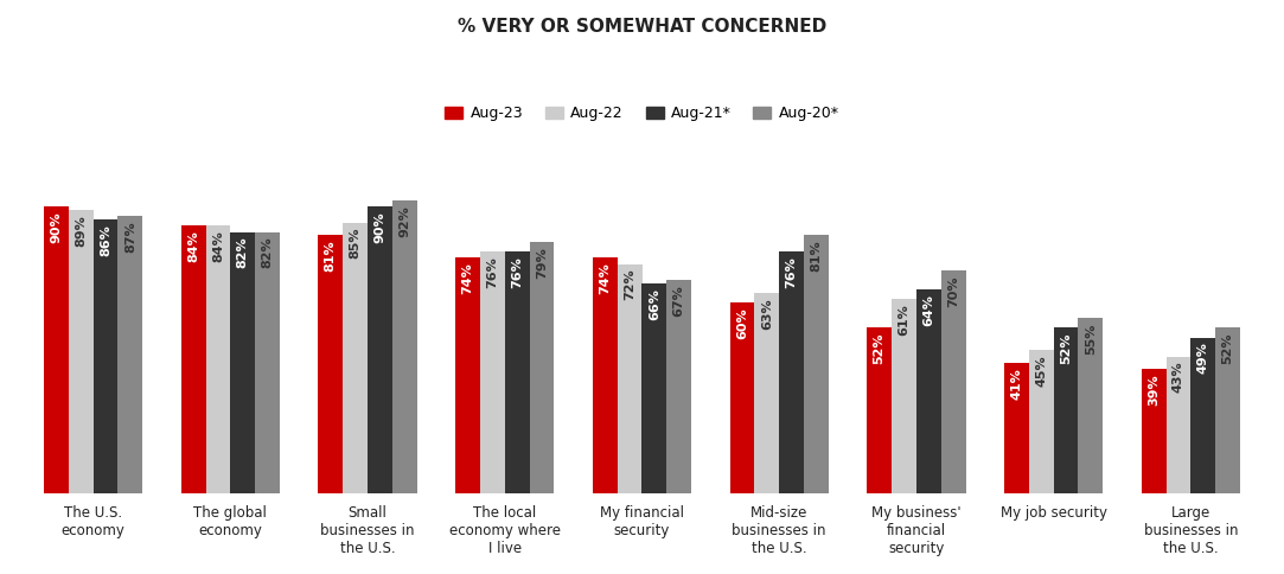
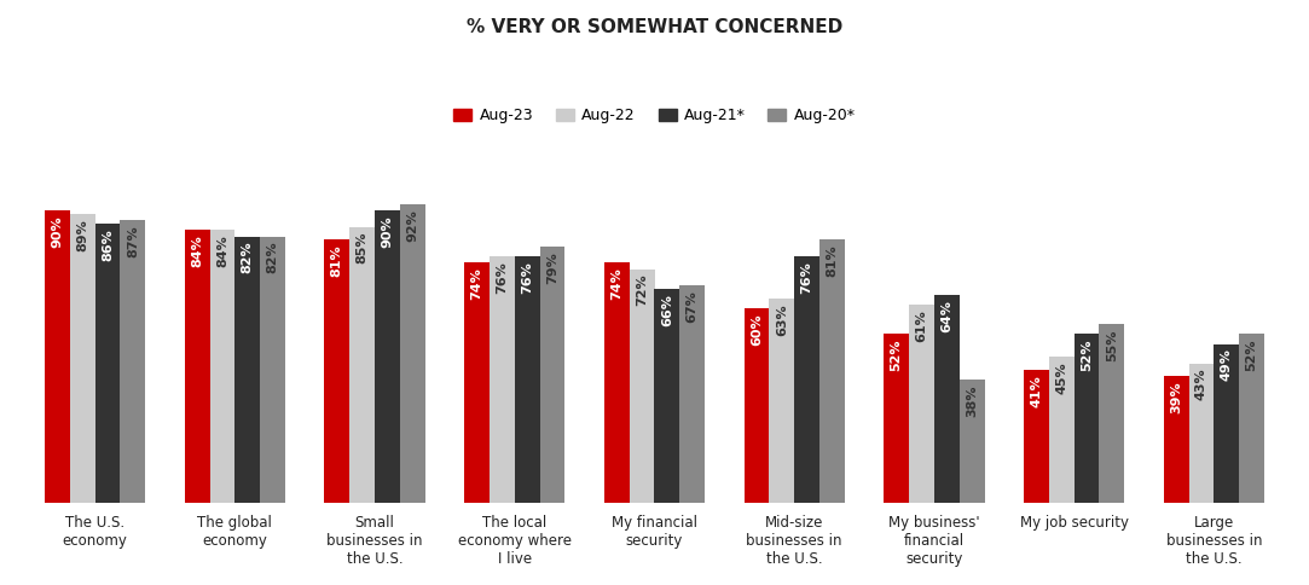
Aug-20*/My business' financial security: 70% -> 38%
